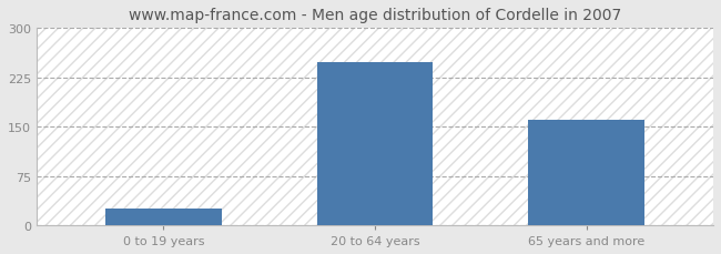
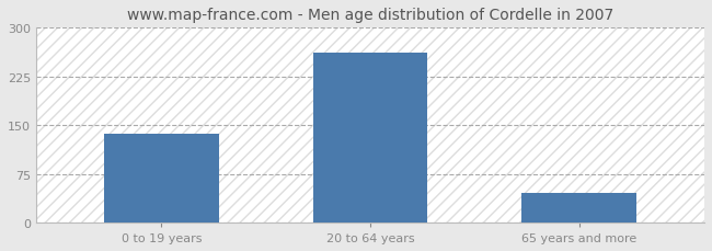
0 to 19 years: 26 -> 137
20 to 64 years: 248 -> 262
65 years and more: 160 -> 46
